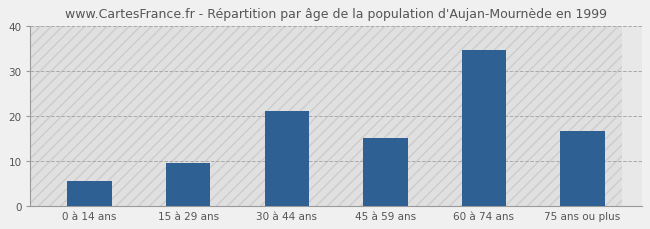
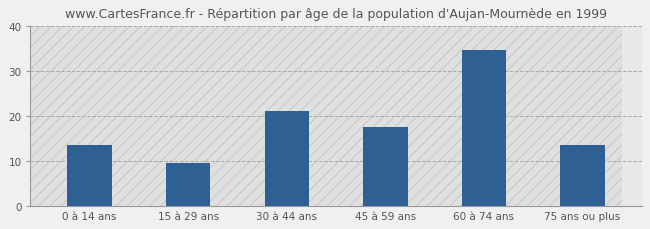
0 à 14 ans: 5.5 -> 13.5
45 à 59 ans: 15.0 -> 17.5
75 ans ou plus: 16.5 -> 13.5
